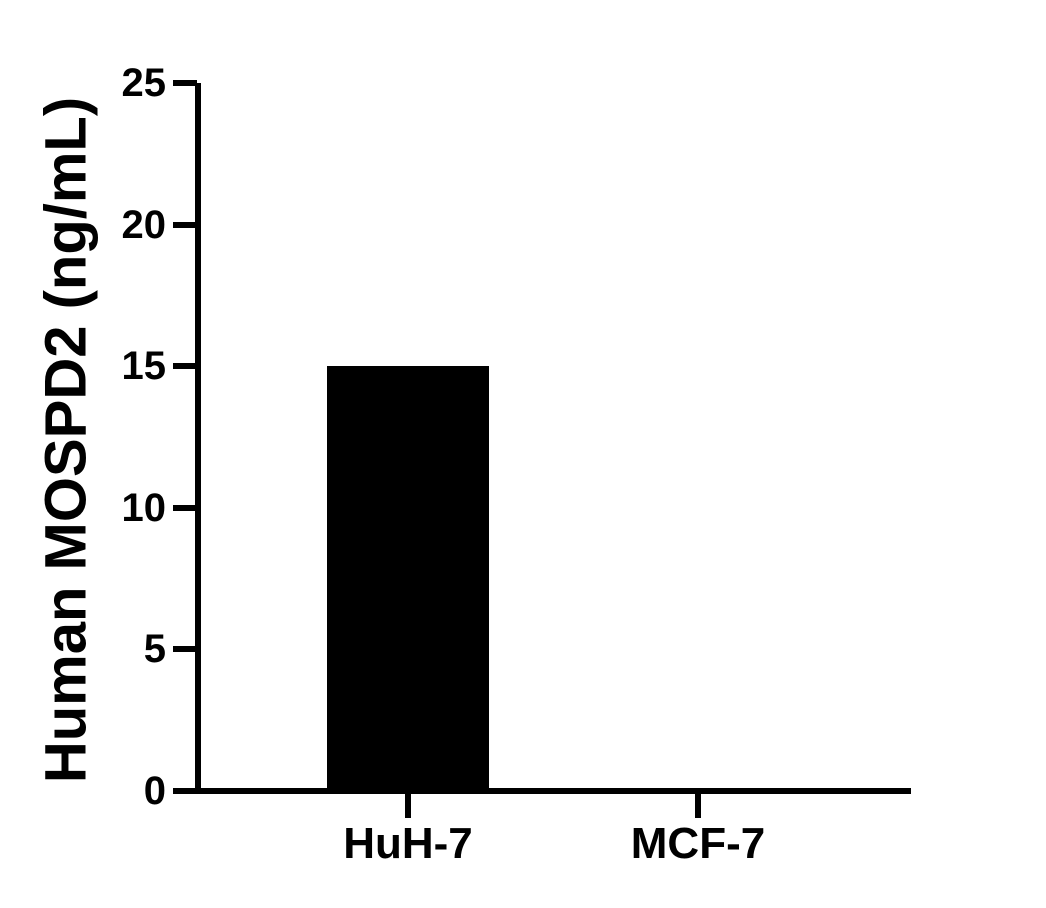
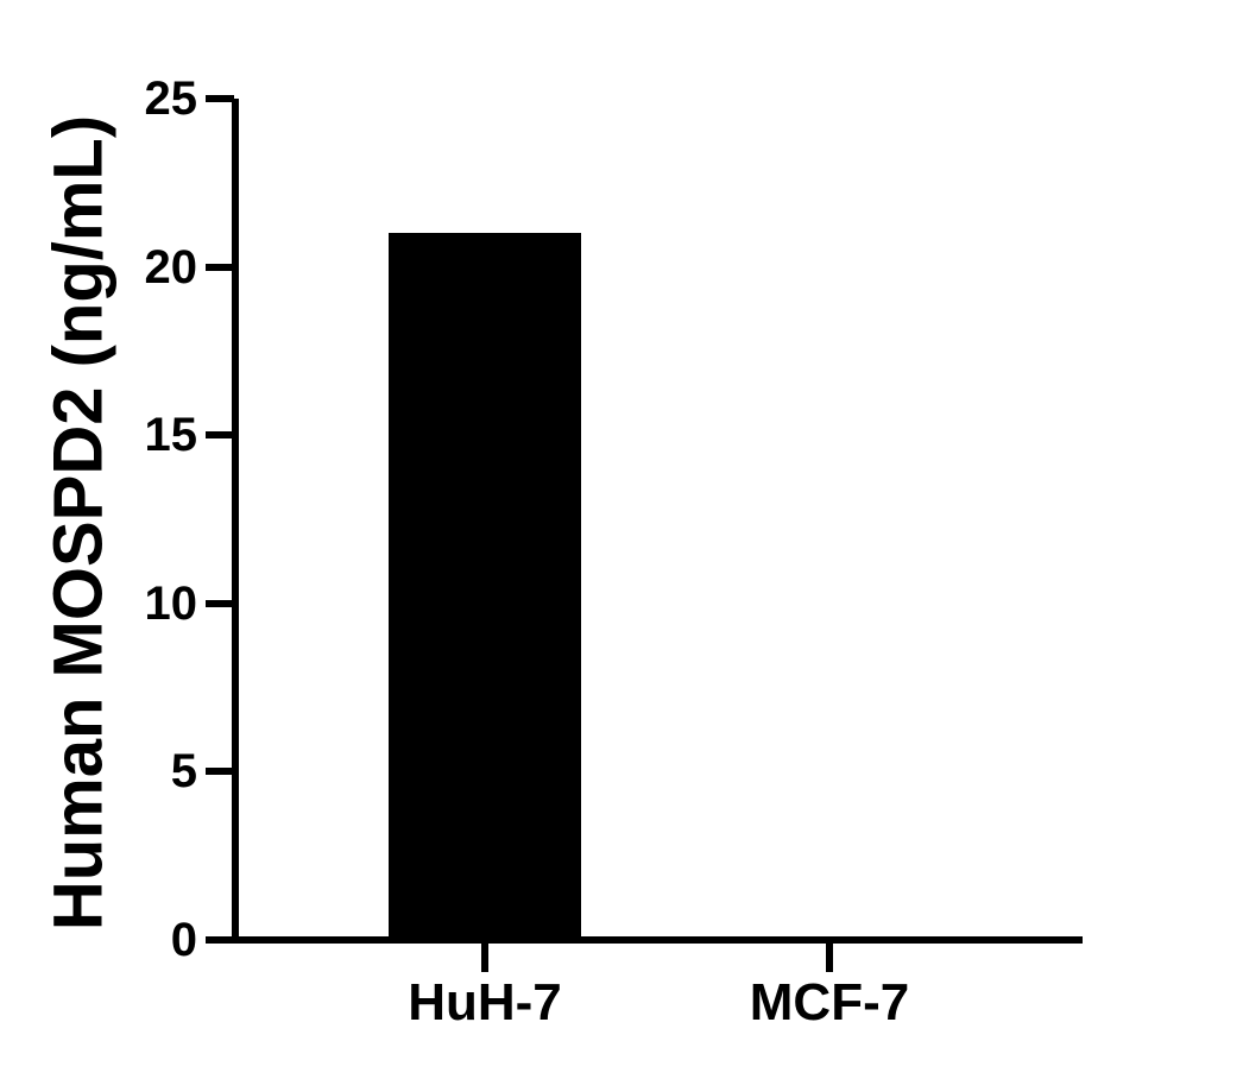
HuH-7: 15 -> 21
